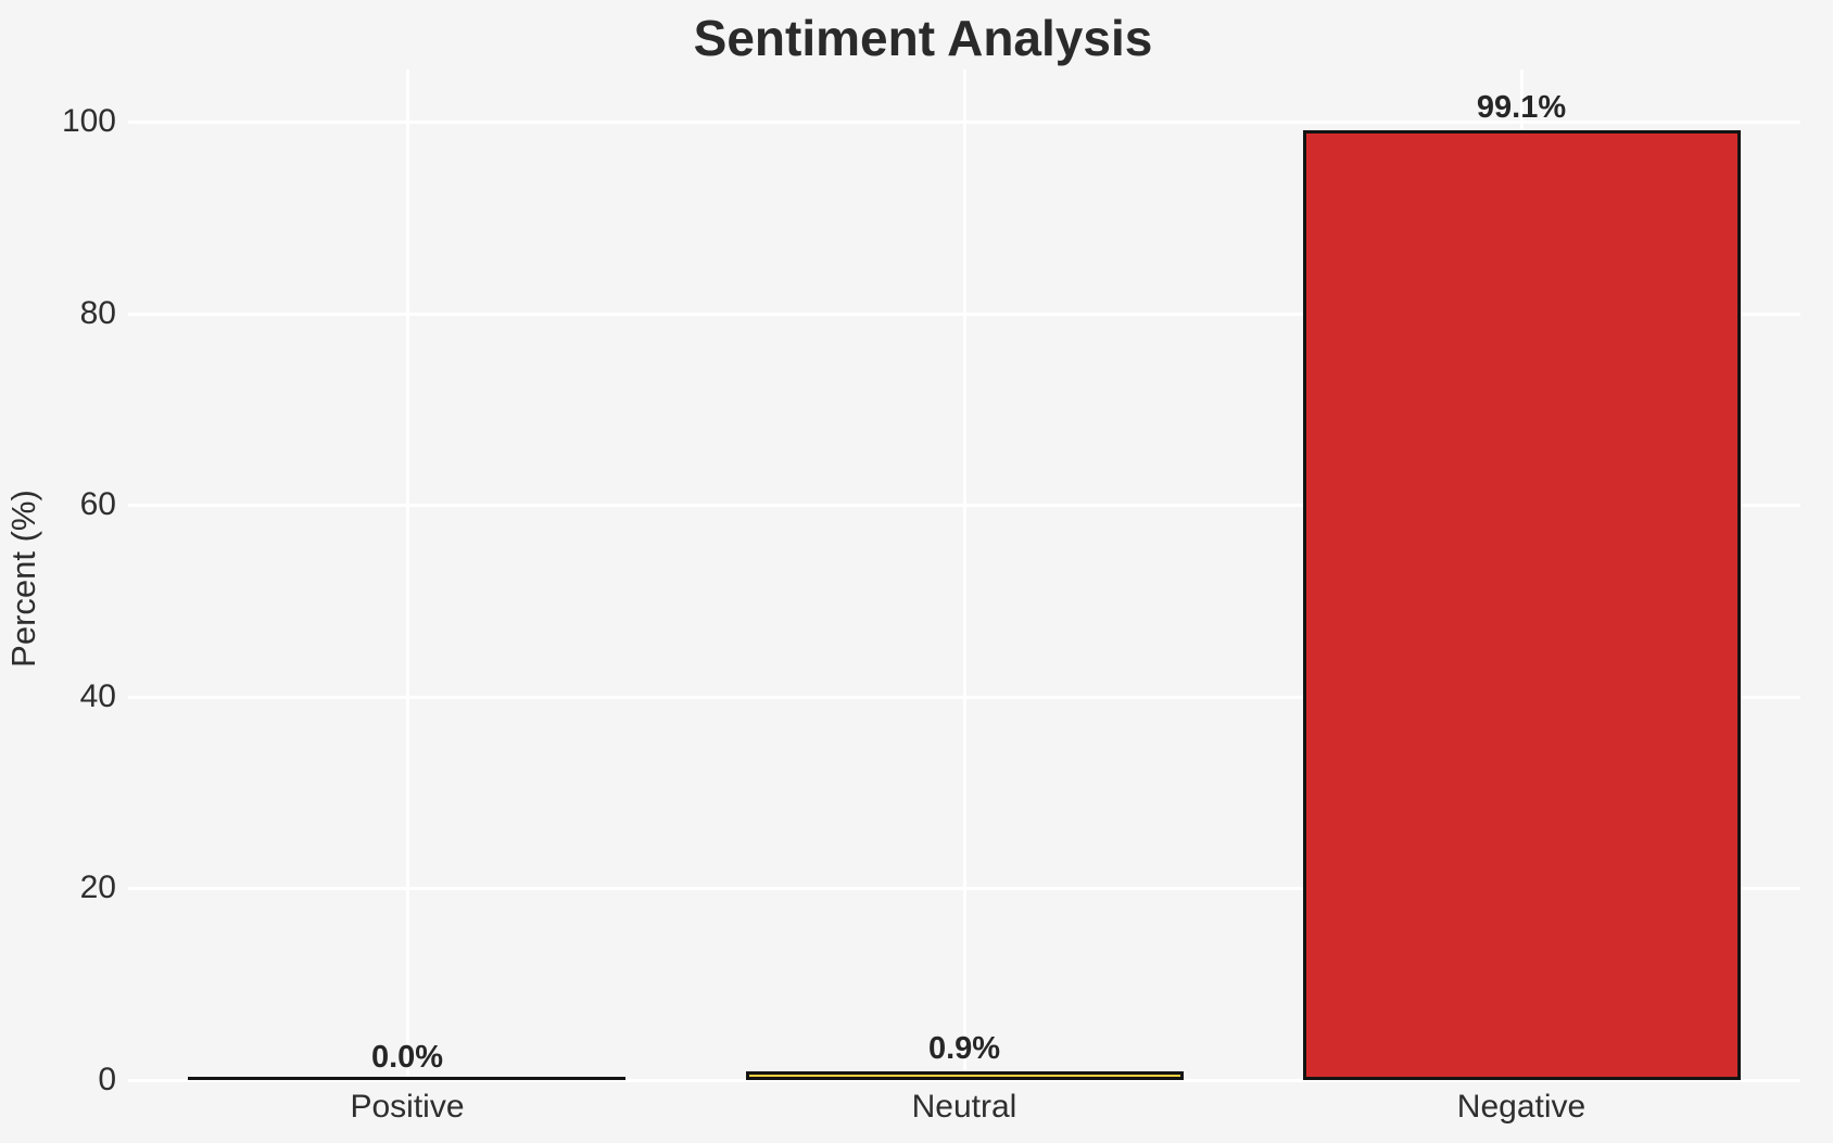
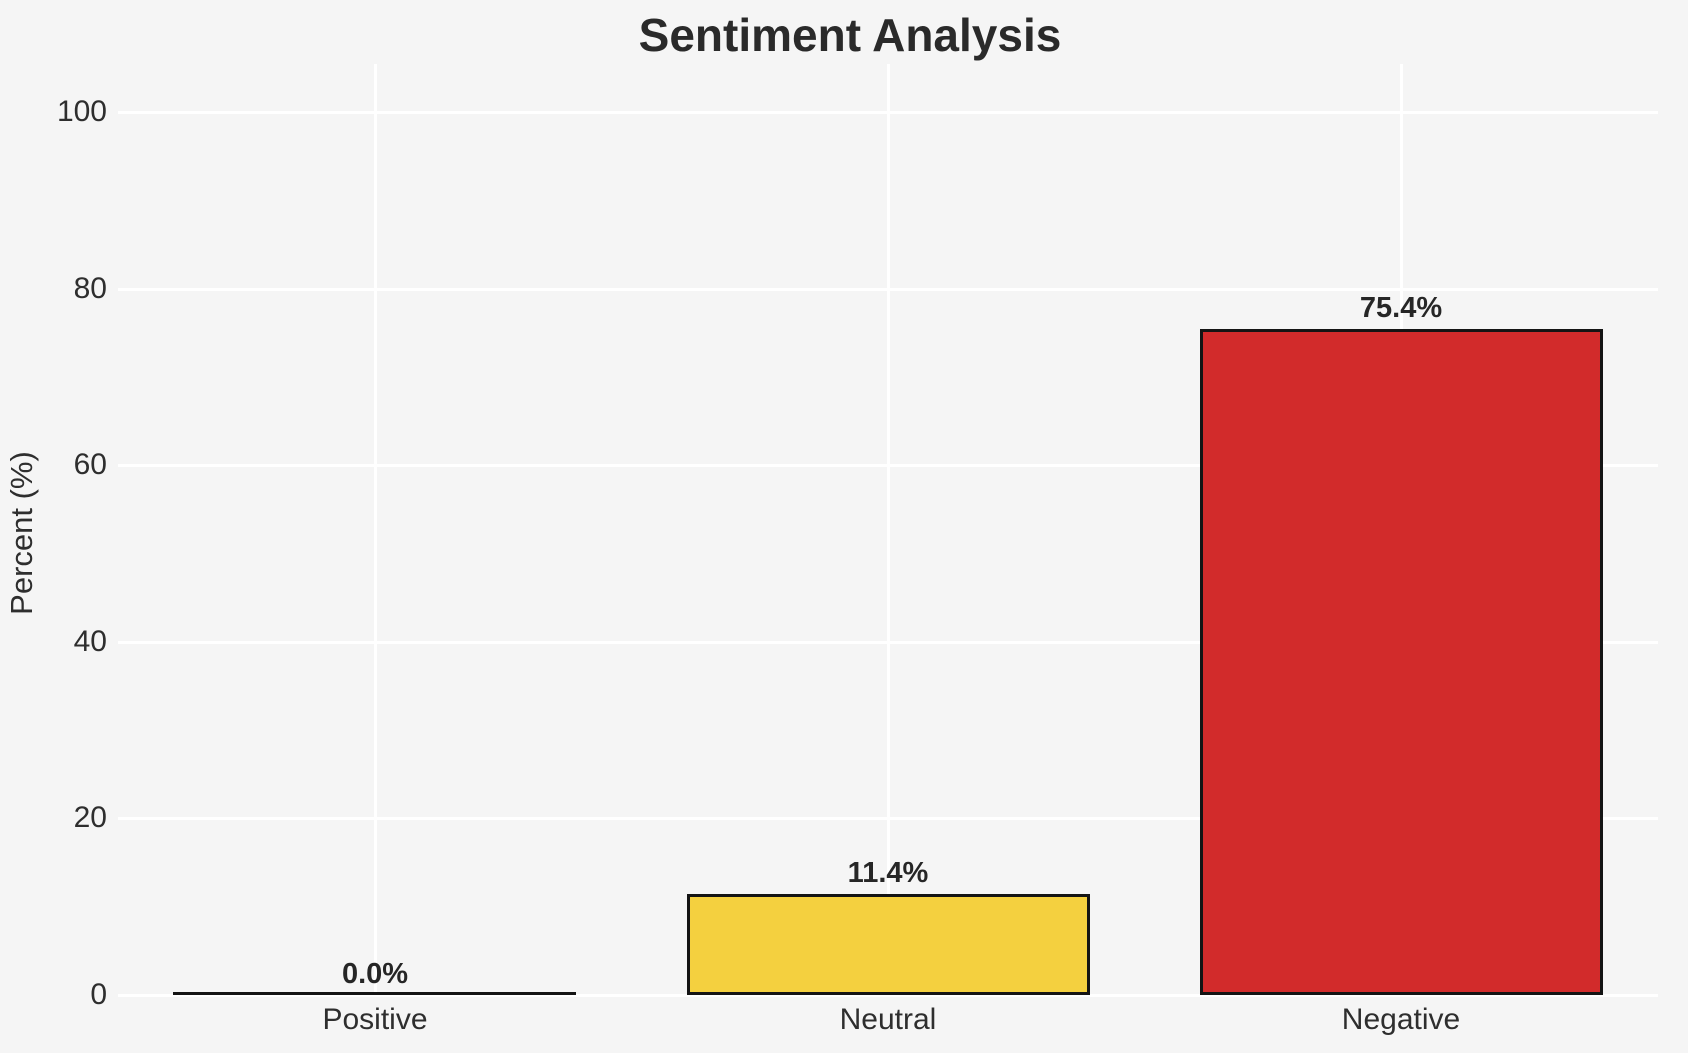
Neutral: 0.9% -> 11.4%
Negative: 99.1% -> 75.4%
